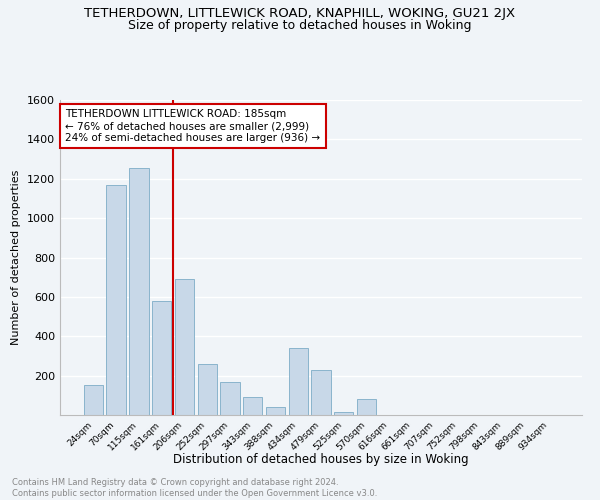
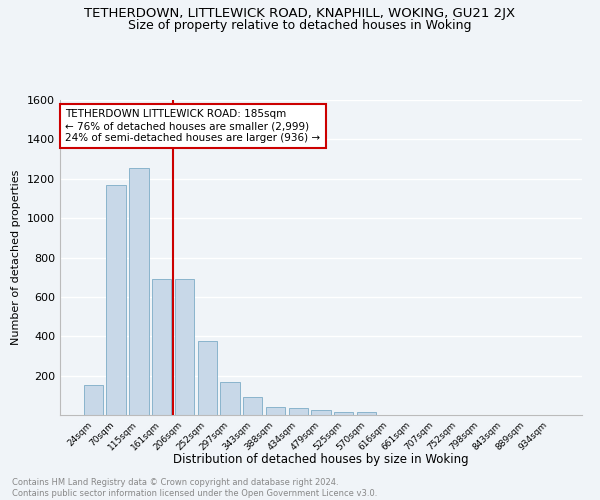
161sqm: 580 -> 690
252sqm: 260 -> 380
434sqm: 340 -> 40
479sqm: 230 -> 20
570sqm: 80 -> 20
